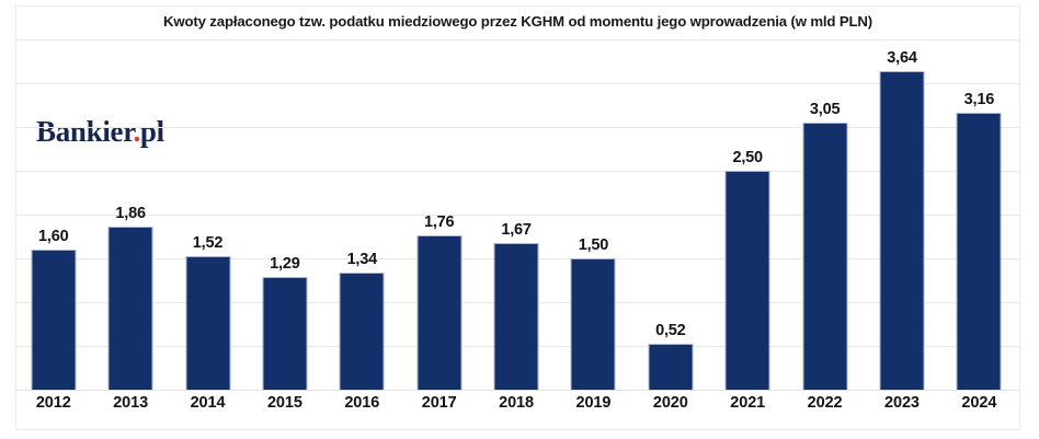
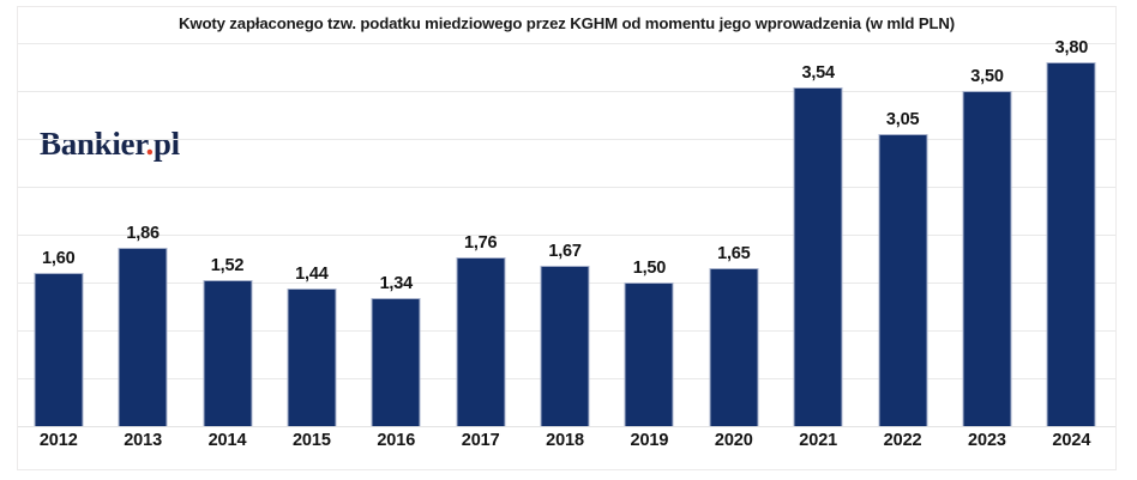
2015: 1,29 -> 1,44
2020: 0,52 -> 1,65
2021: 2,50 -> 3,54
2023: 3,64 -> 3,50
2024: 3,16 -> 3,80
